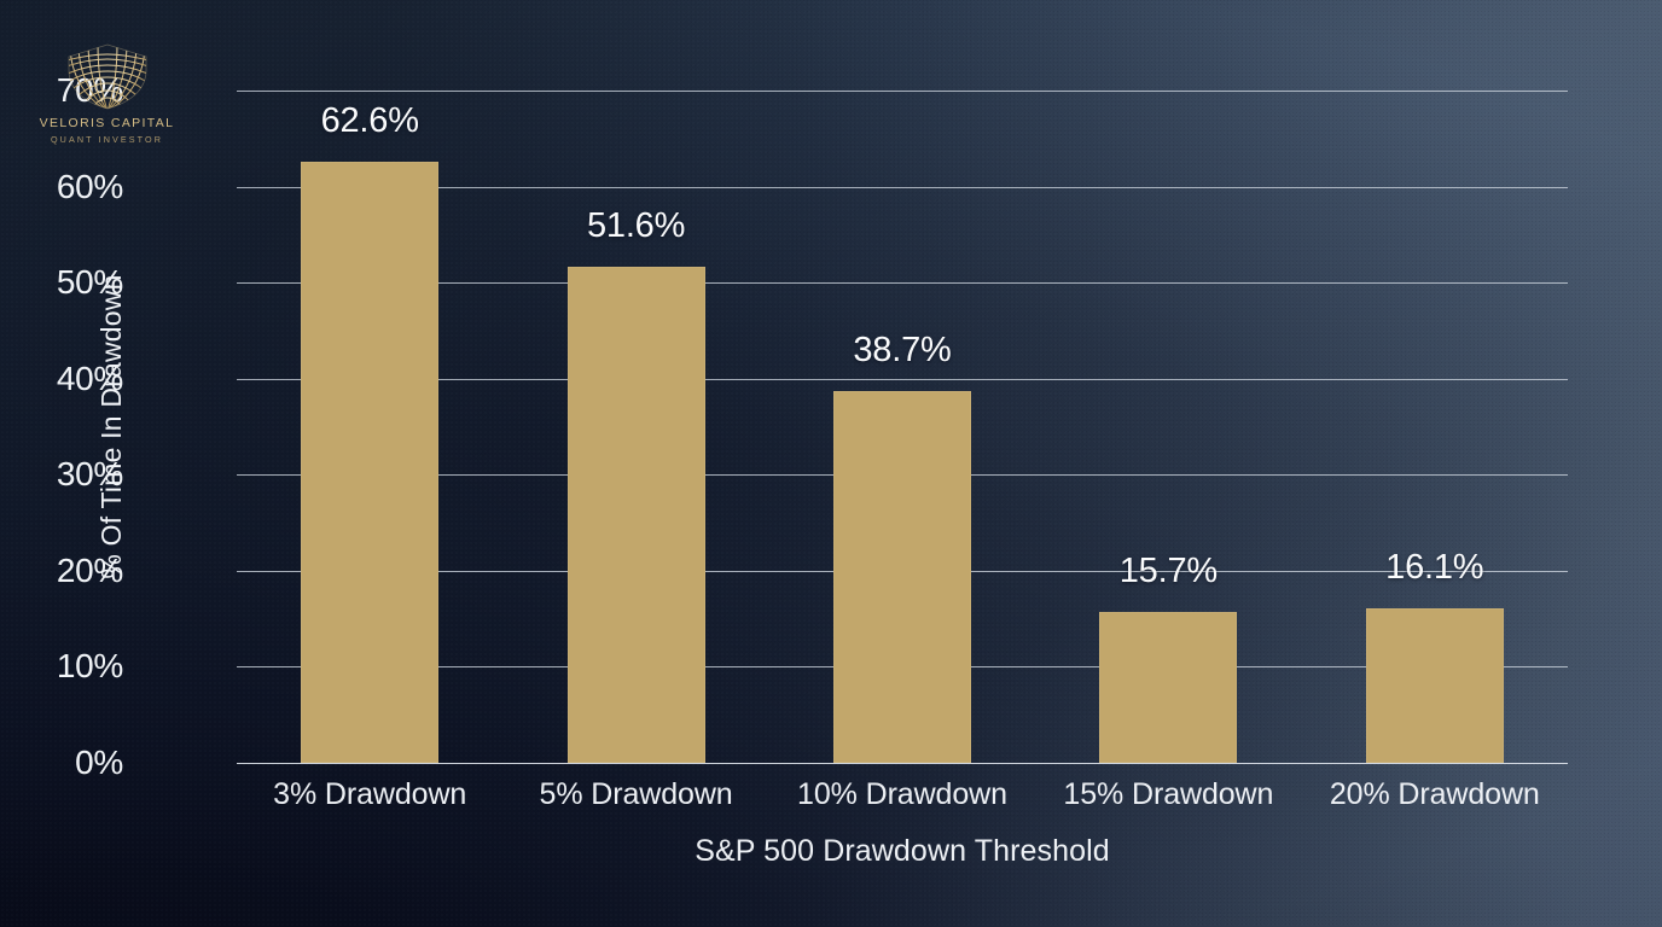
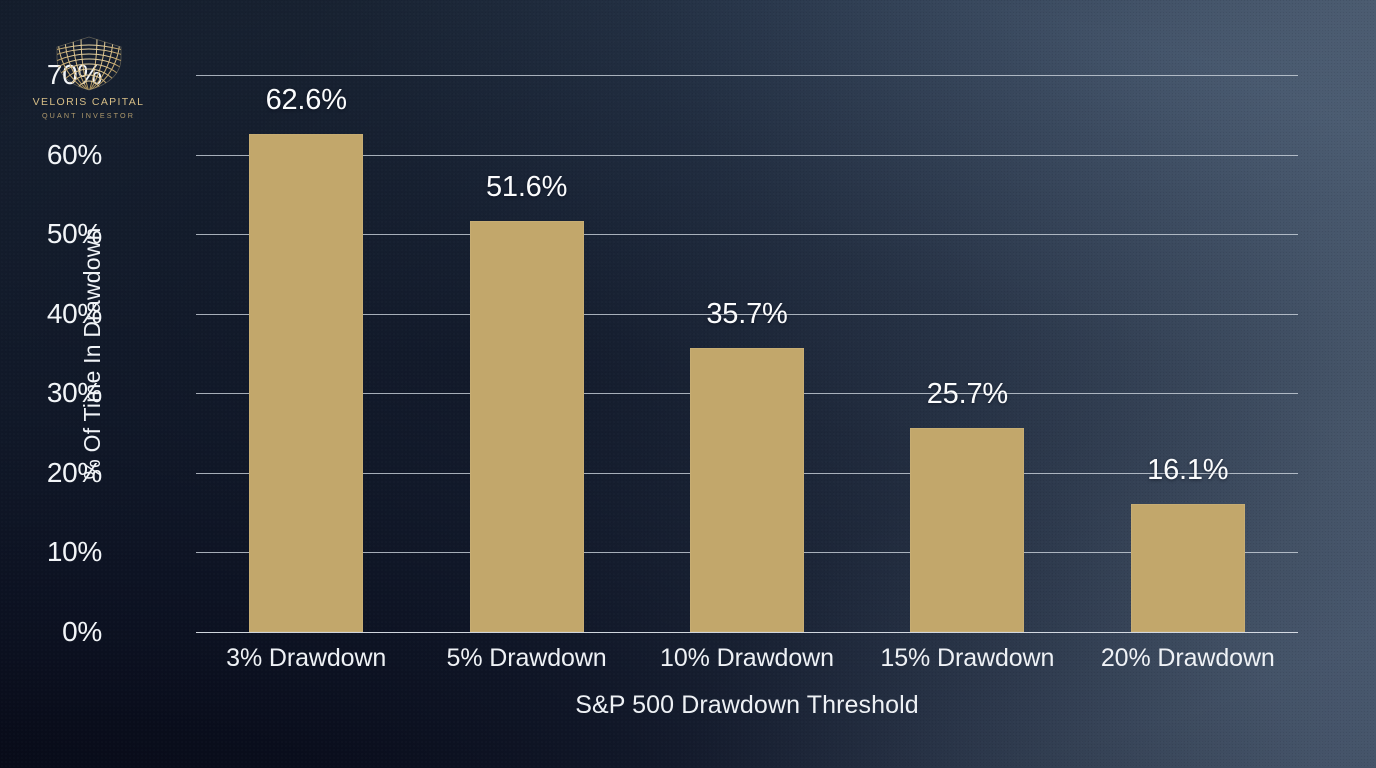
10% Drawdown: 38.7% -> 35.7%
15% Drawdown: 15.7% -> 25.7%
